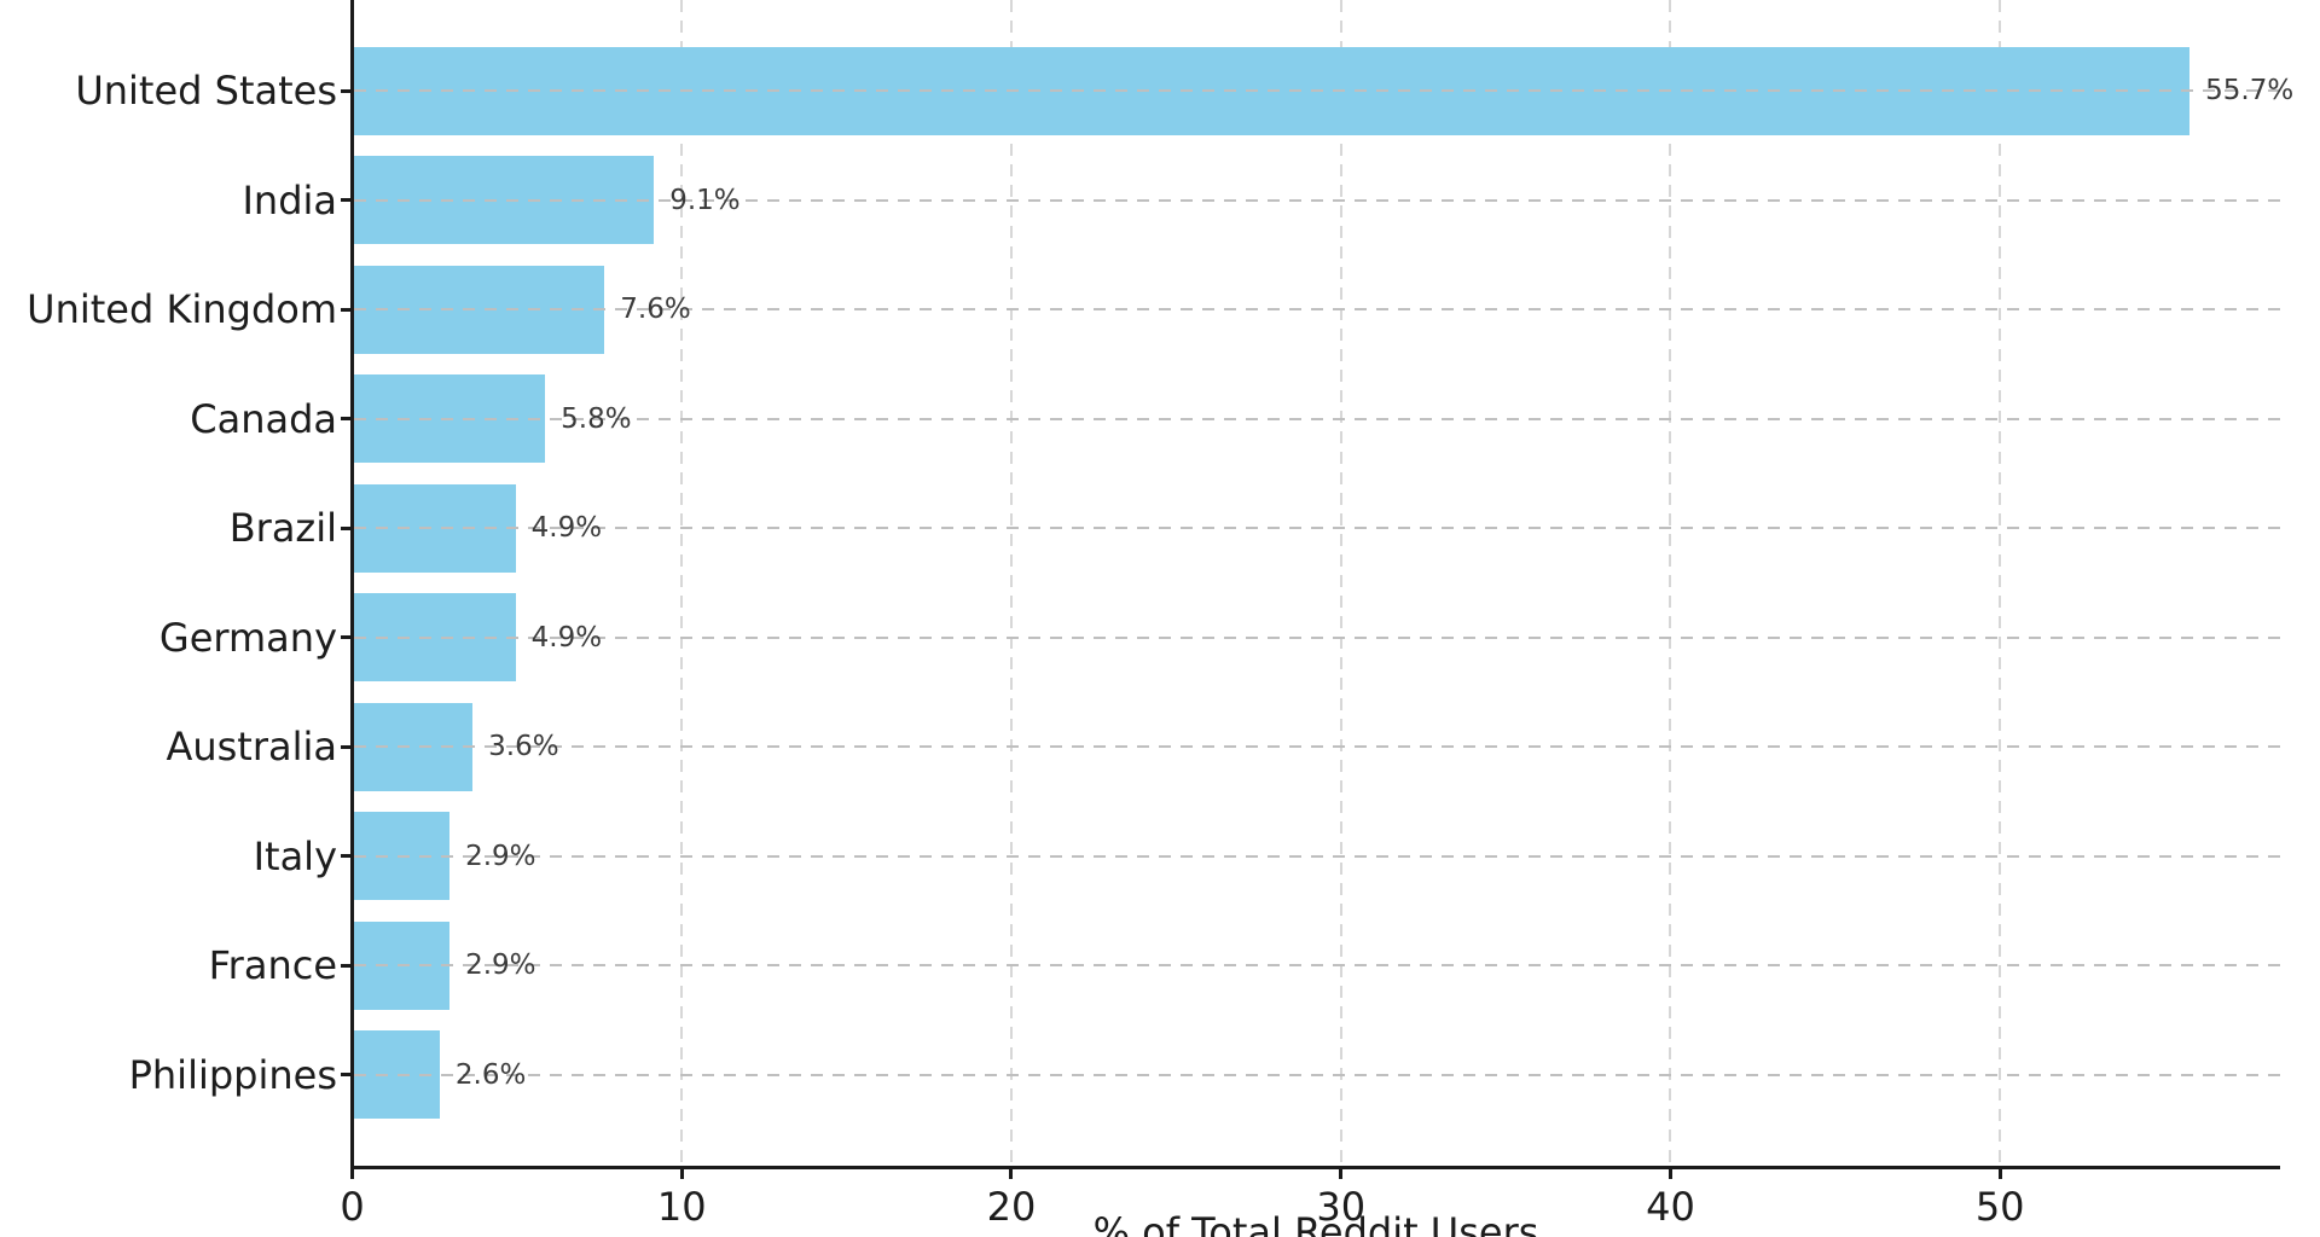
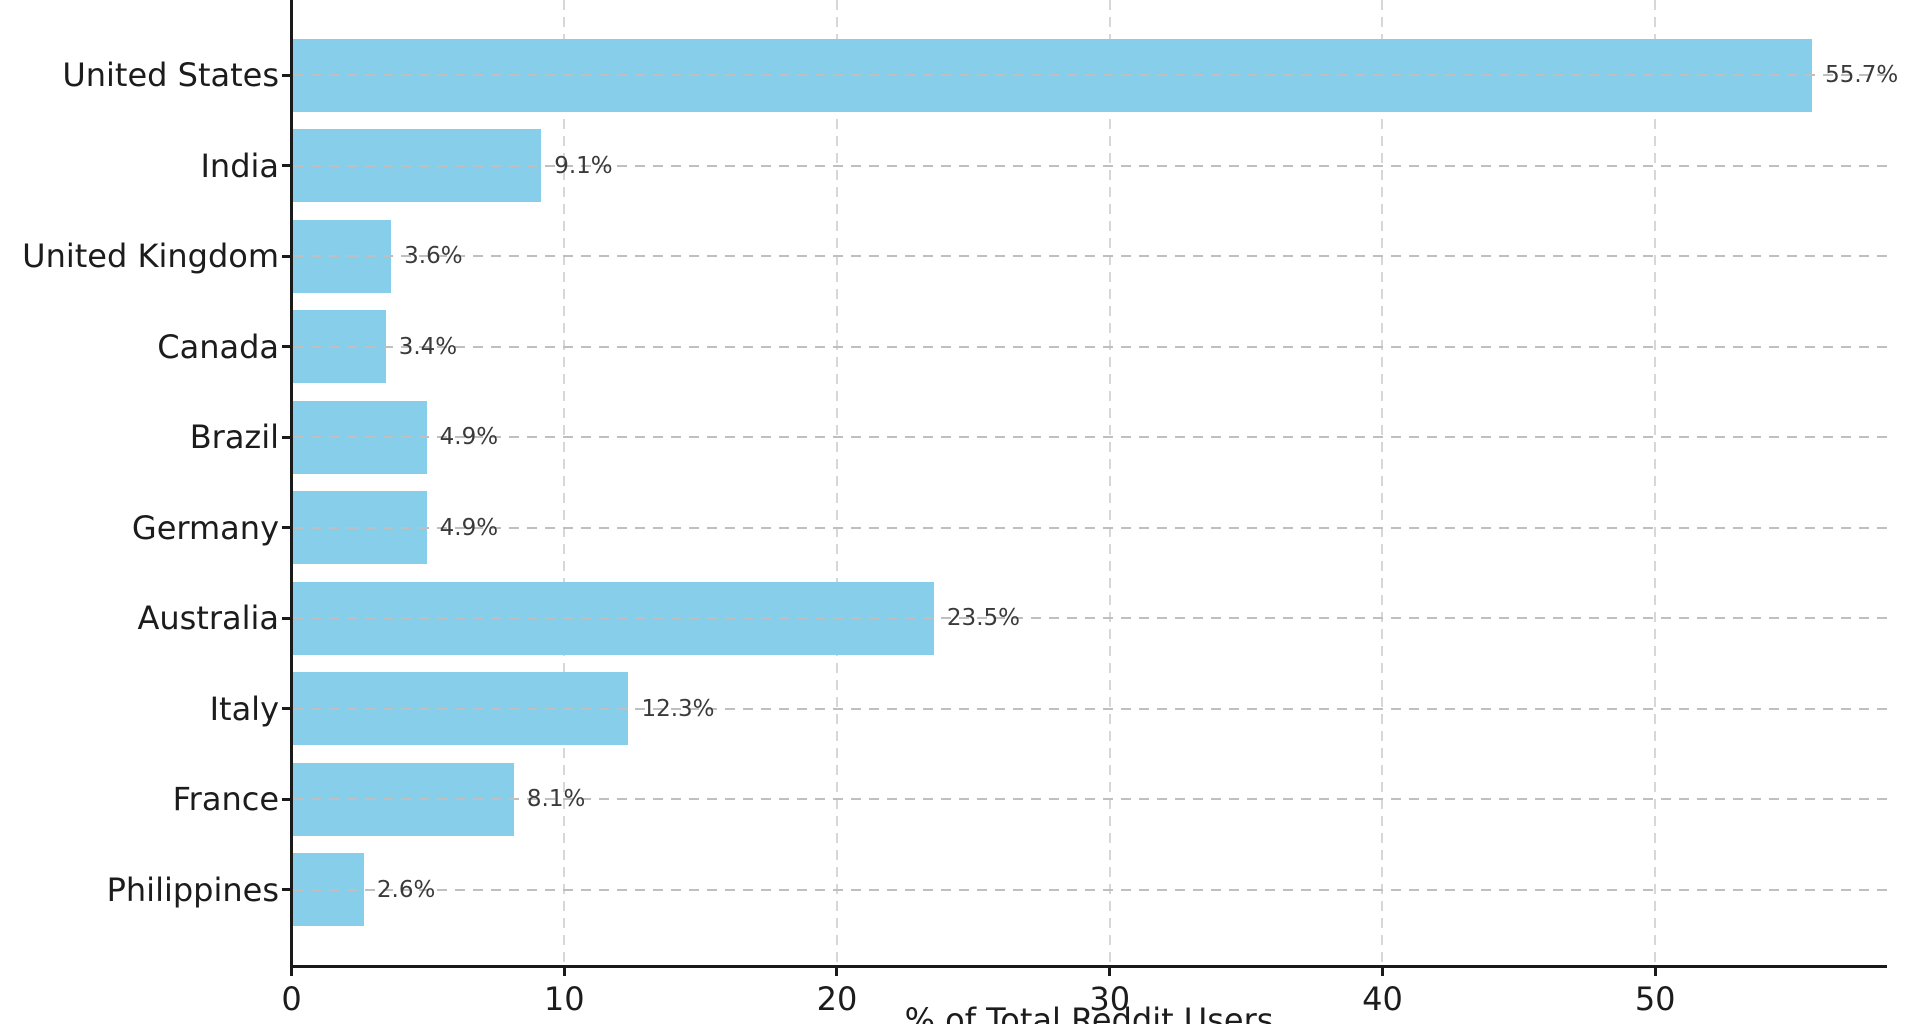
United Kingdom: 7.6% -> 3.6%
Canada: 5.8% -> 3.4%
Australia: 3.6% -> 23.5%
Italy: 2.9% -> 12.3%
France: 2.9% -> 8.1%
